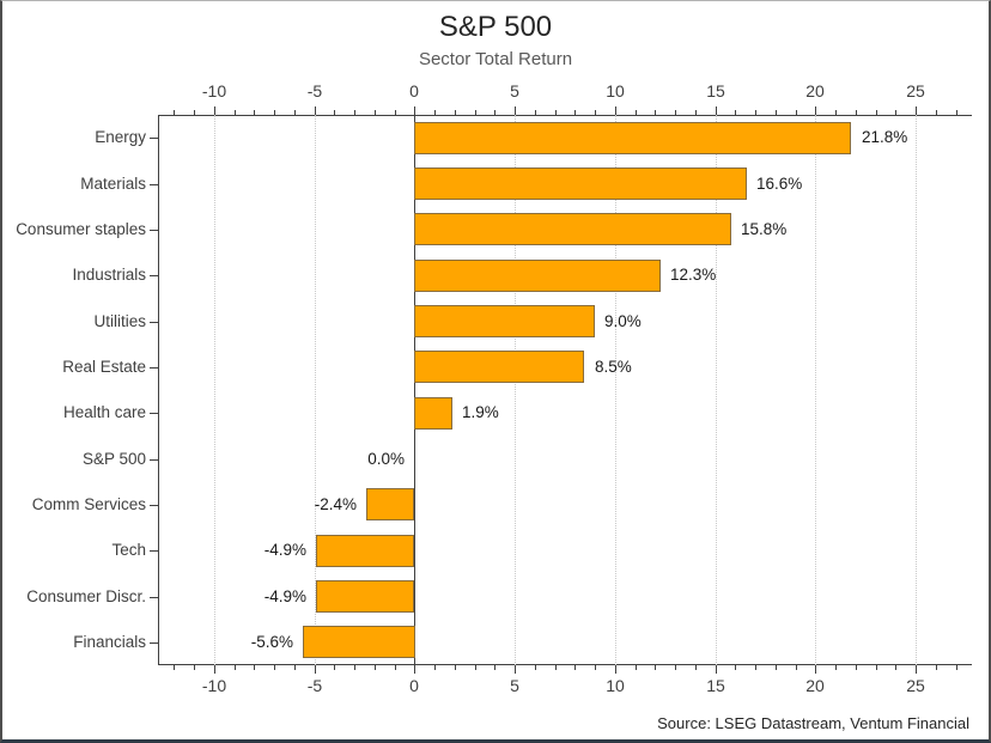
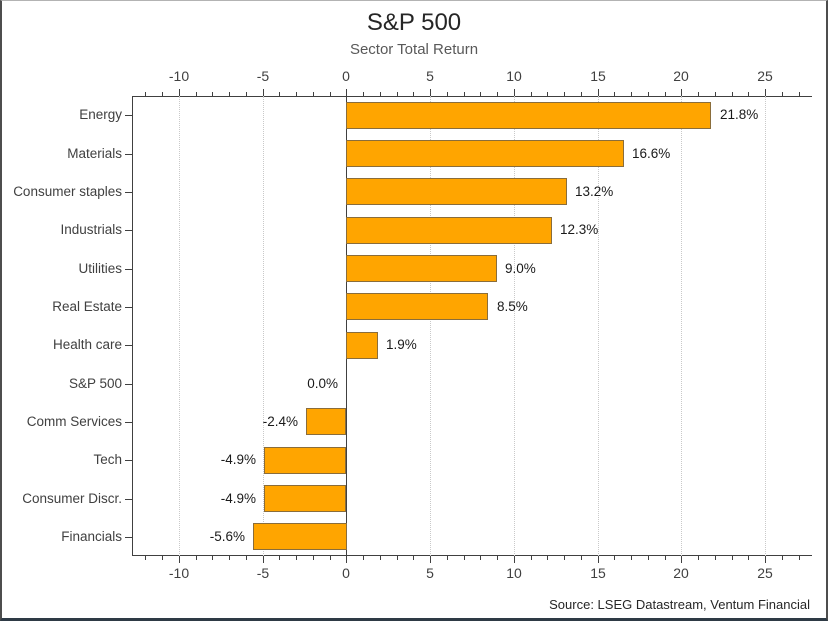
Consumer staples: 15.8% -> 13.2%
